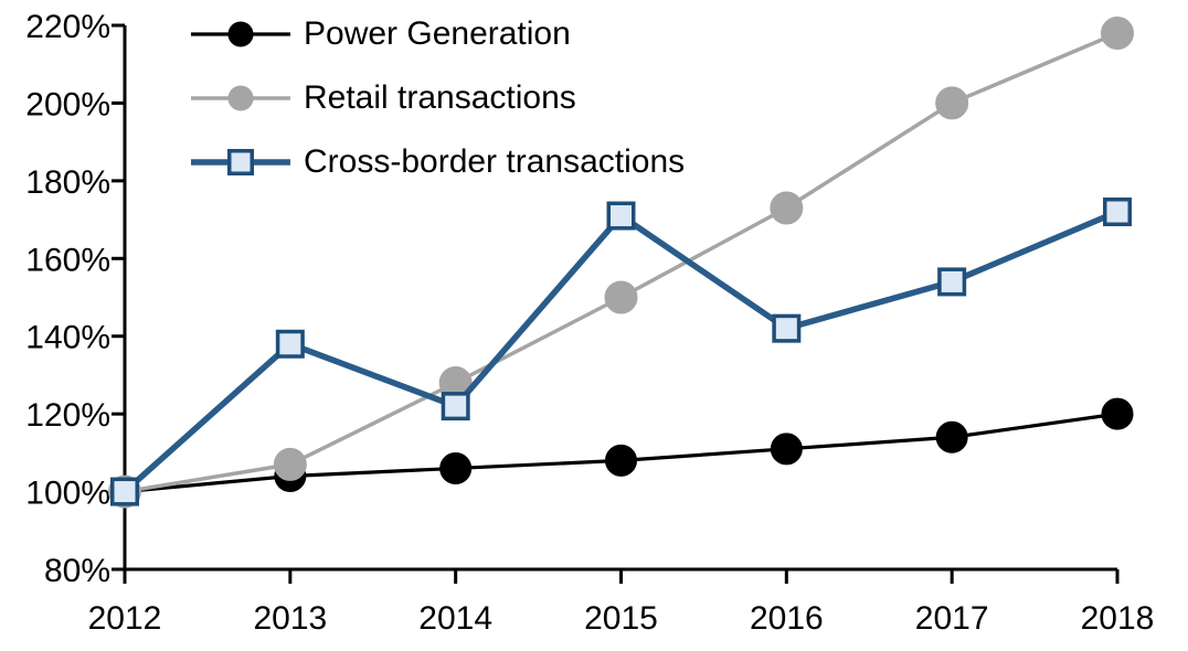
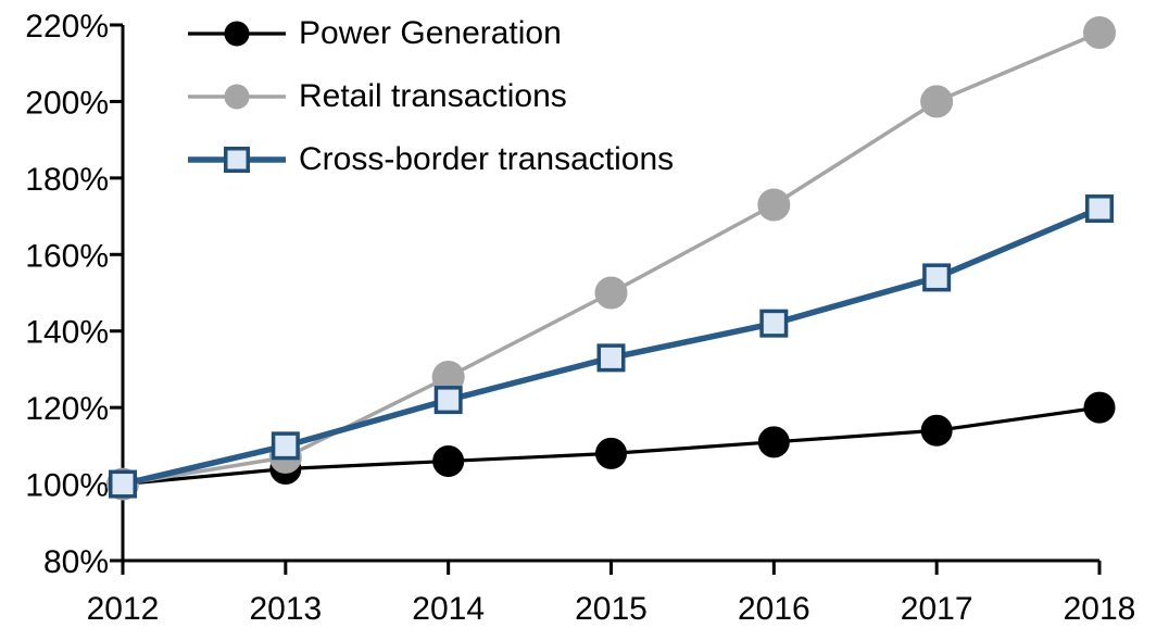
Cross-border transactions/2013: 138% -> 110%
Cross-border transactions/2015: 171% -> 133%
